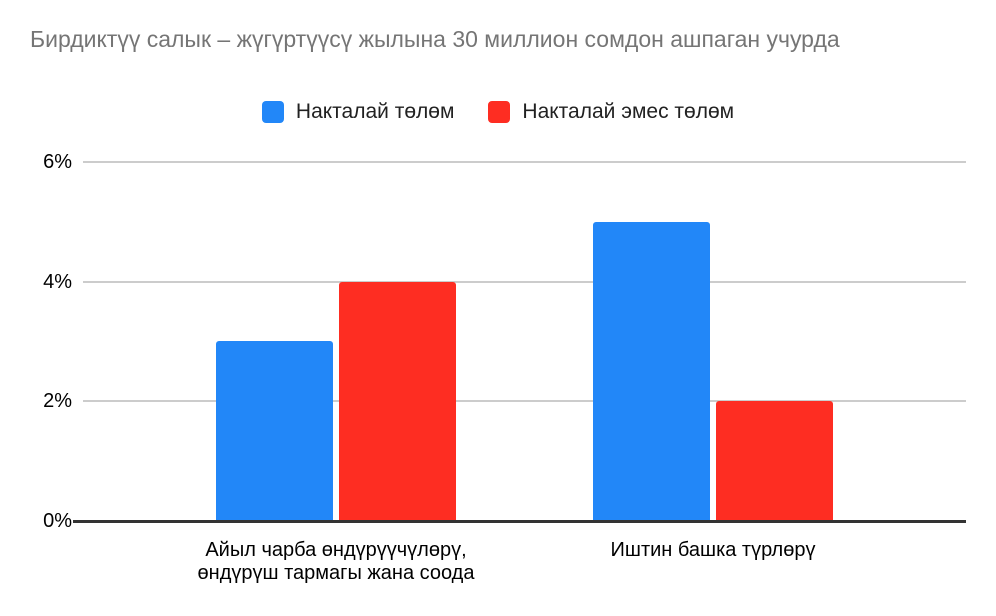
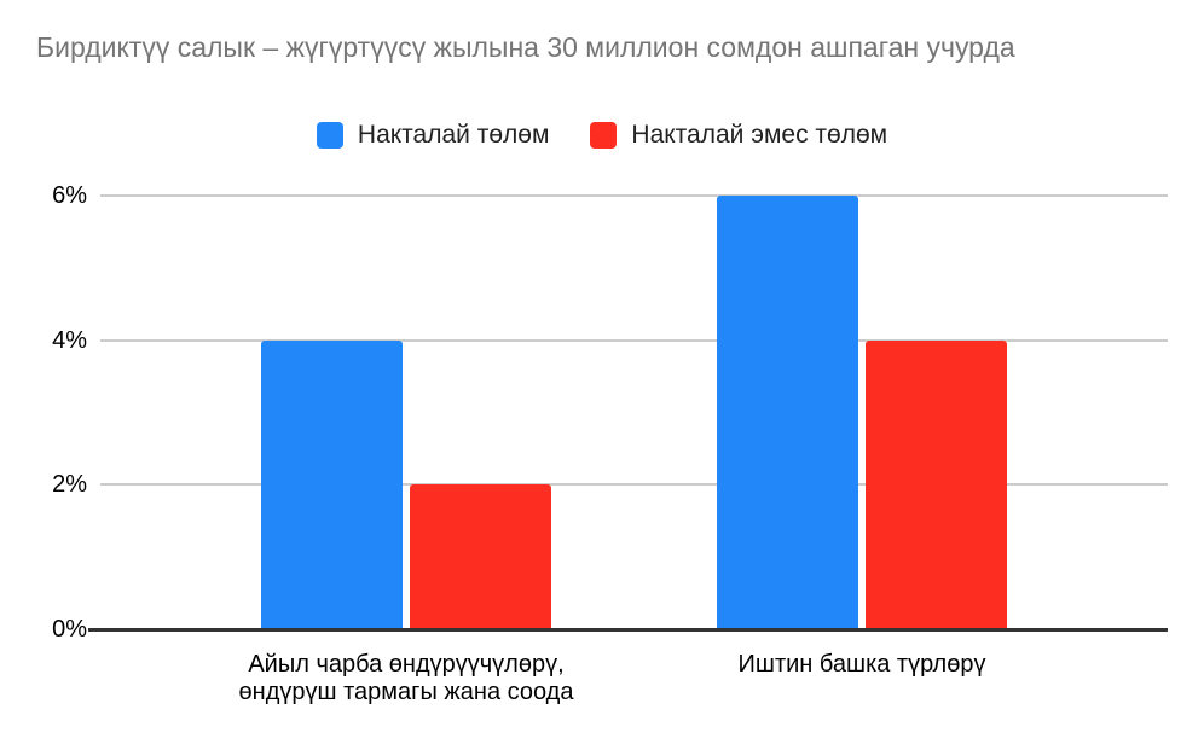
Накталай төлөм/Айыл чарба өндүрүүчүлөрү, өндүрүш тармагы жана соода: 3% -> 4%
Накталай эмес төлөм/Айыл чарба өндүрүүчүлөрү, өндүрүш тармагы жана соода: 4% -> 2%
Накталай төлөм/Иштин башка түрлөрү: 5% -> 6%
Накталай эмес төлөм/Иштин башка түрлөрү: 2% -> 4%
